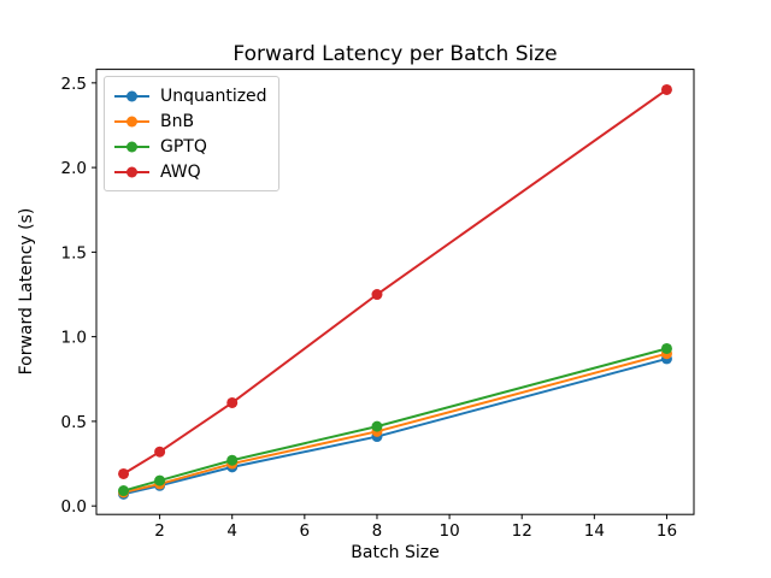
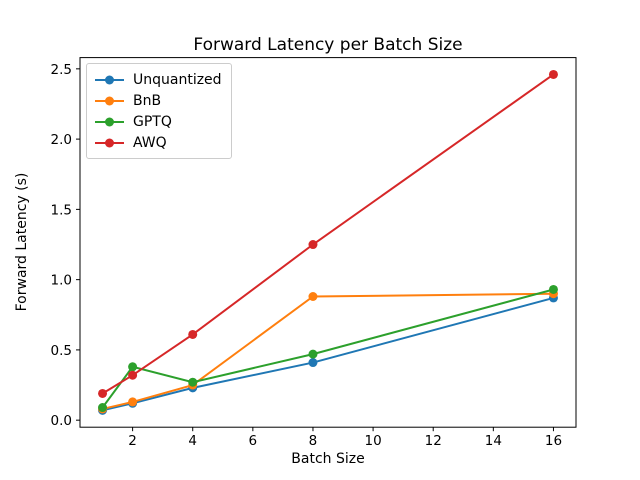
GPTQ/2: 0.15 -> 0.38
BnB/8: 0.44 -> 0.88
